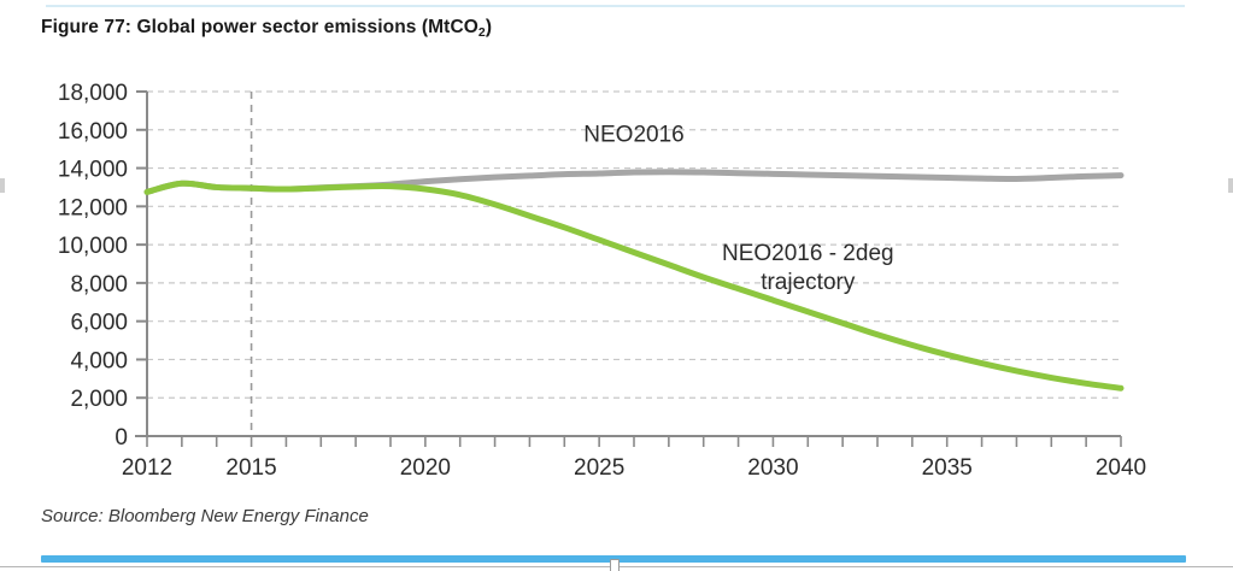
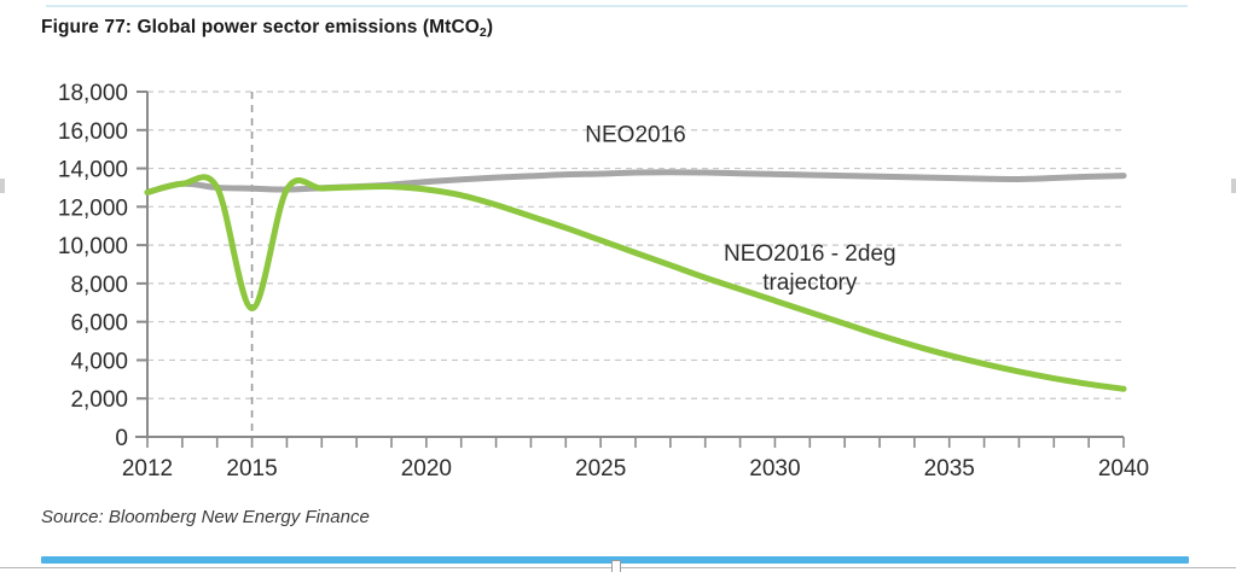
NEO2016 - 2deg trajectory/2015: 13000 -> 6700
